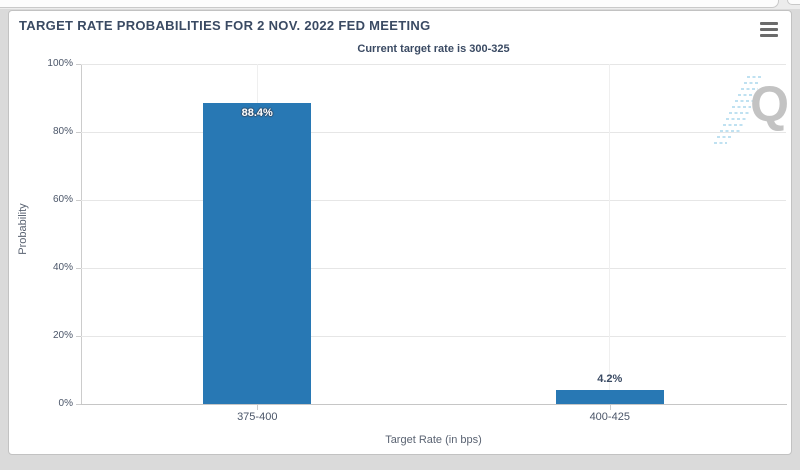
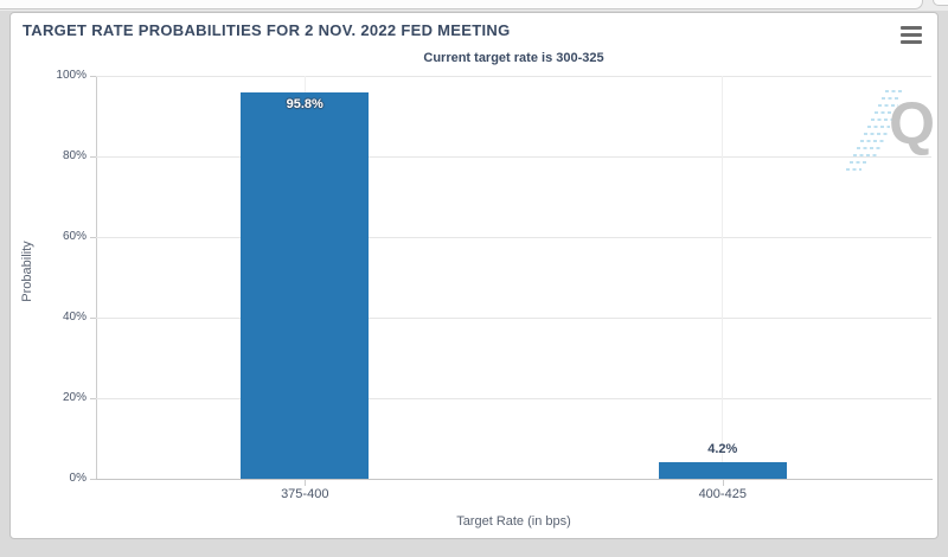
375-400: 88.4% -> 95.8%
